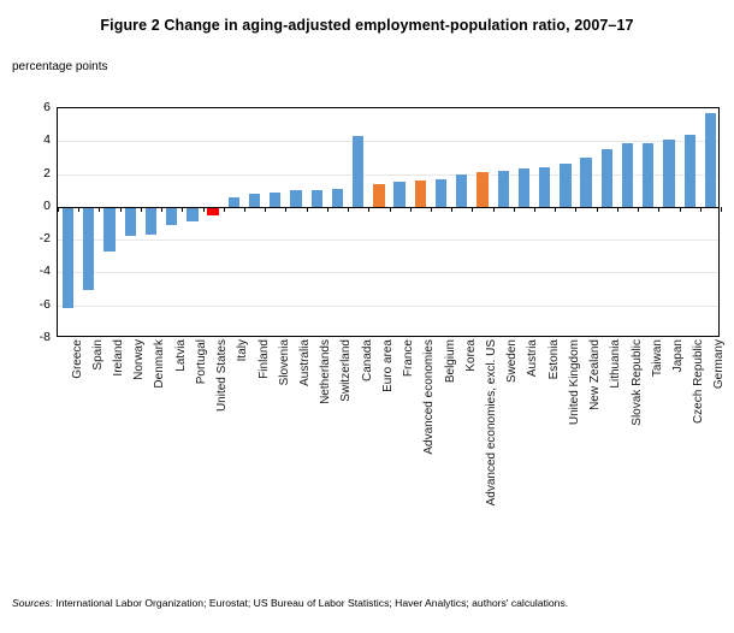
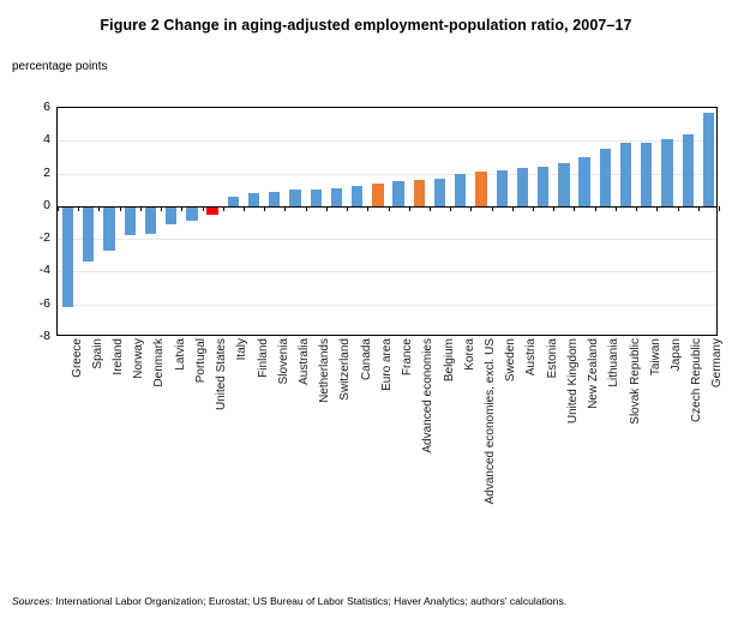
Spain: -5.1 -> -3.4
Canada: 4.3 -> 1.2
